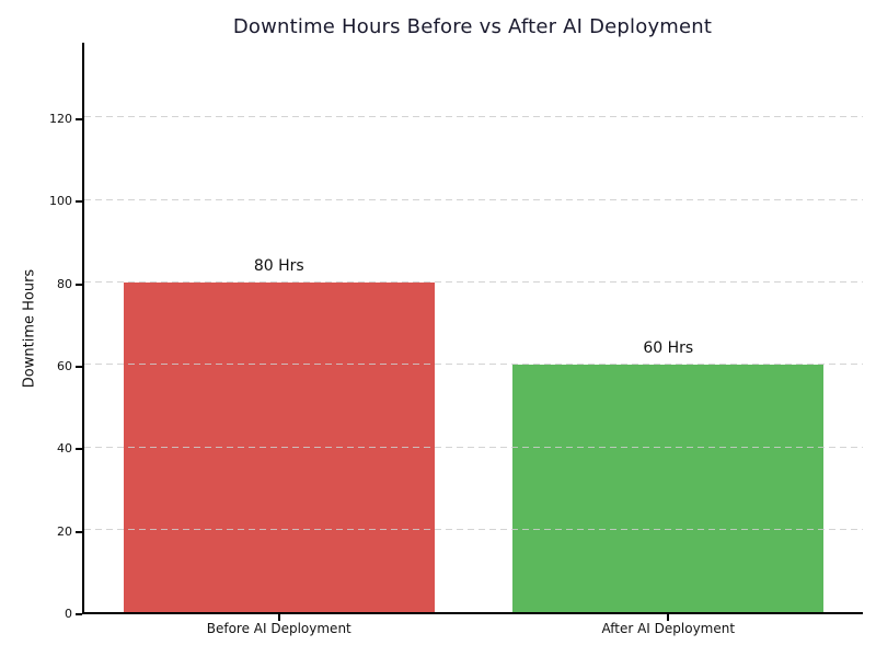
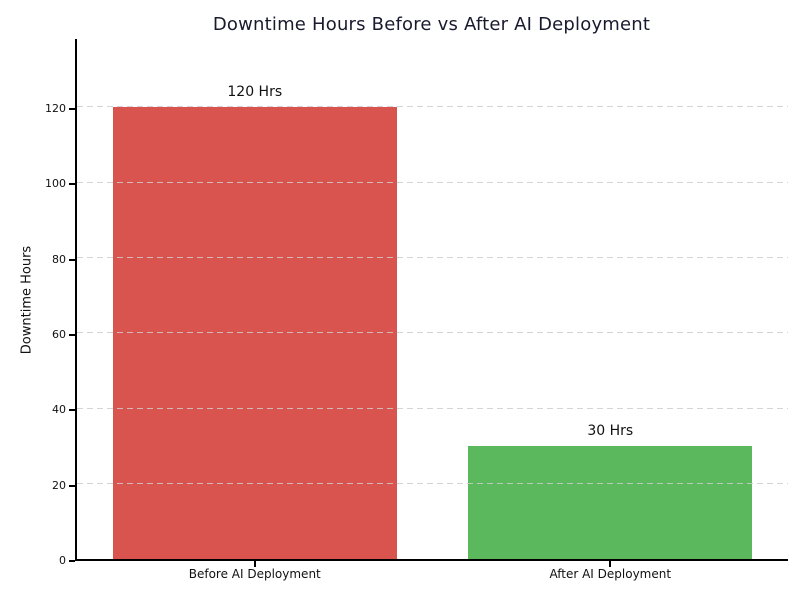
Before AI Deployment: 80 -> 120
After AI Deployment: 60 -> 30
